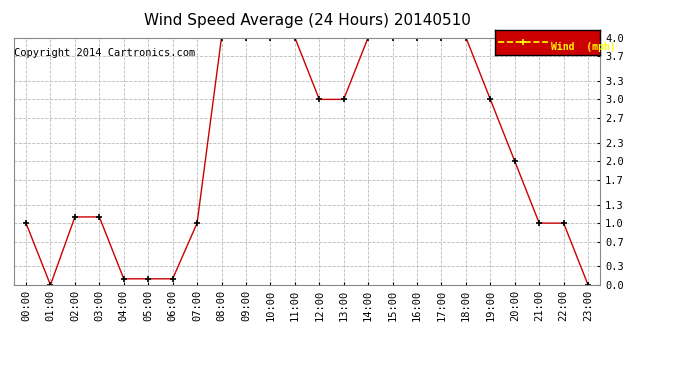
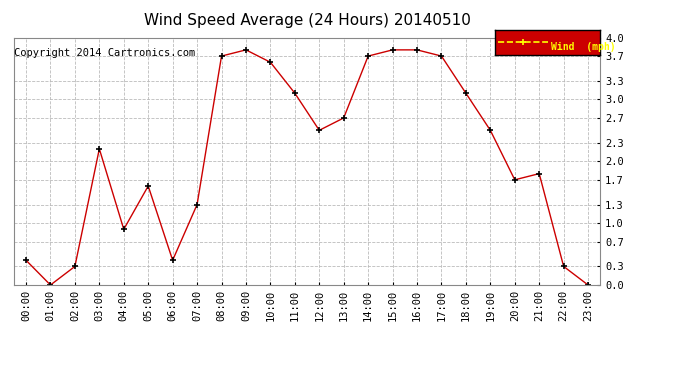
00:00: 1.0 -> 0.4
02:00: 1.1 -> 0.3
03:00: 1.1 -> 2.2
04:00: 0.1 -> 0.9
05:00: 0.1 -> 1.6
06:00: 0.1 -> 0.4
07:00: 1.0 -> 1.3
08:00: 4.0 -> 3.7
09:00: 4.0 -> 3.8
10:00: 4.0 -> 3.6
11:00: 4.0 -> 3.1
12:00: 3.0 -> 2.5
13:00: 3.0 -> 2.7
14:00: 4.0 -> 3.7
15:00: 4.0 -> 3.8
16:00: 4.0 -> 3.8
17:00: 4.0 -> 3.7
18:00: 4.0 -> 3.1
19:00: 3.0 -> 2.5
20:00: 2.0 -> 1.7
21:00: 1.0 -> 1.8
22:00: 1.0 -> 0.3
